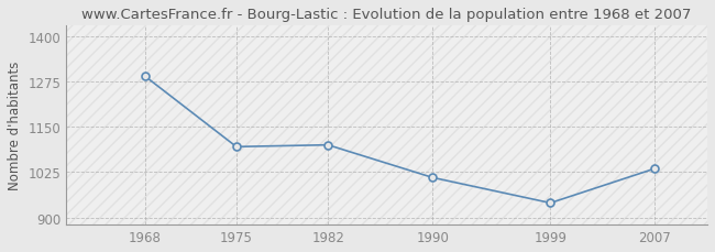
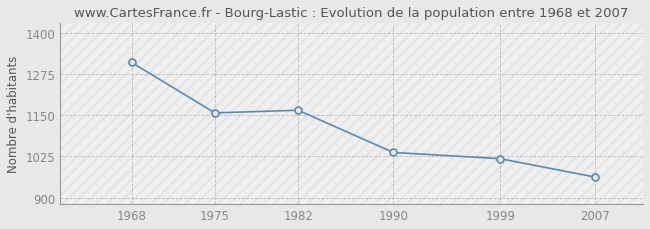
1968: 1290 -> 1310
1975: 1095 -> 1157
1982: 1100 -> 1165
1990: 1010 -> 1037
1999: 940 -> 1018
2007: 1035 -> 962
